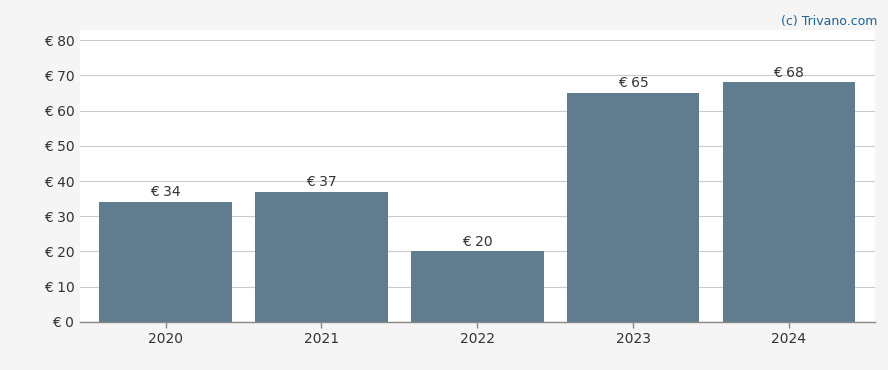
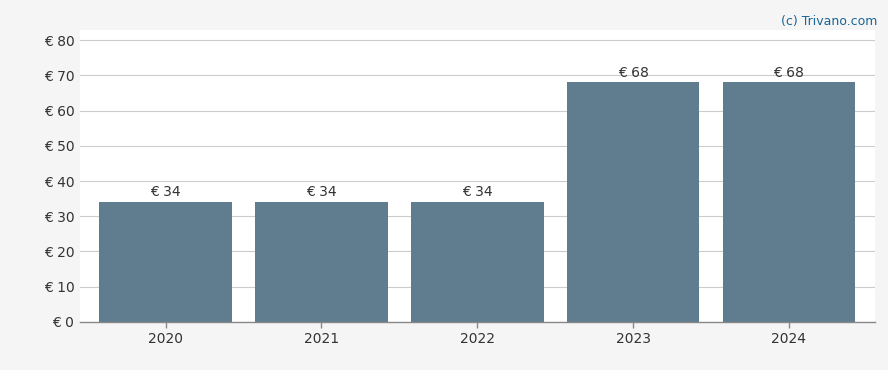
2021: 37 -> 34
2022: 20 -> 34
2023: 65 -> 68
